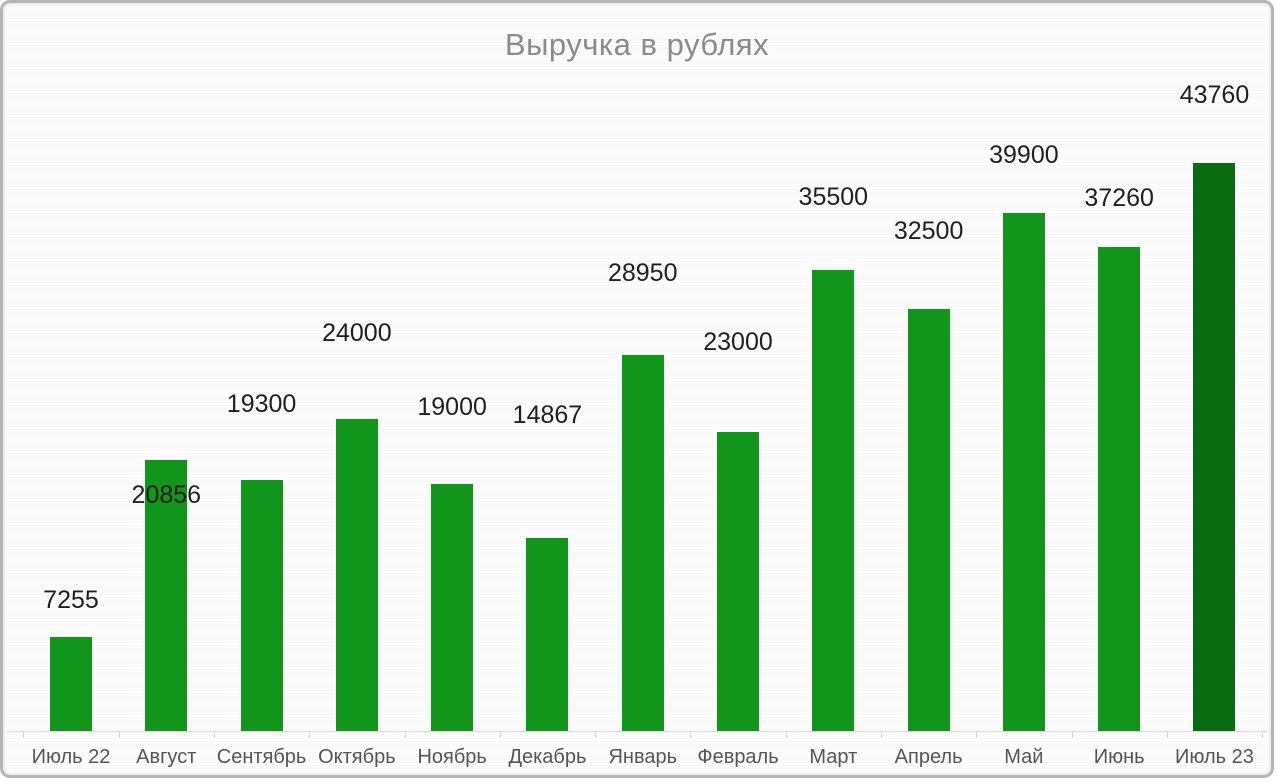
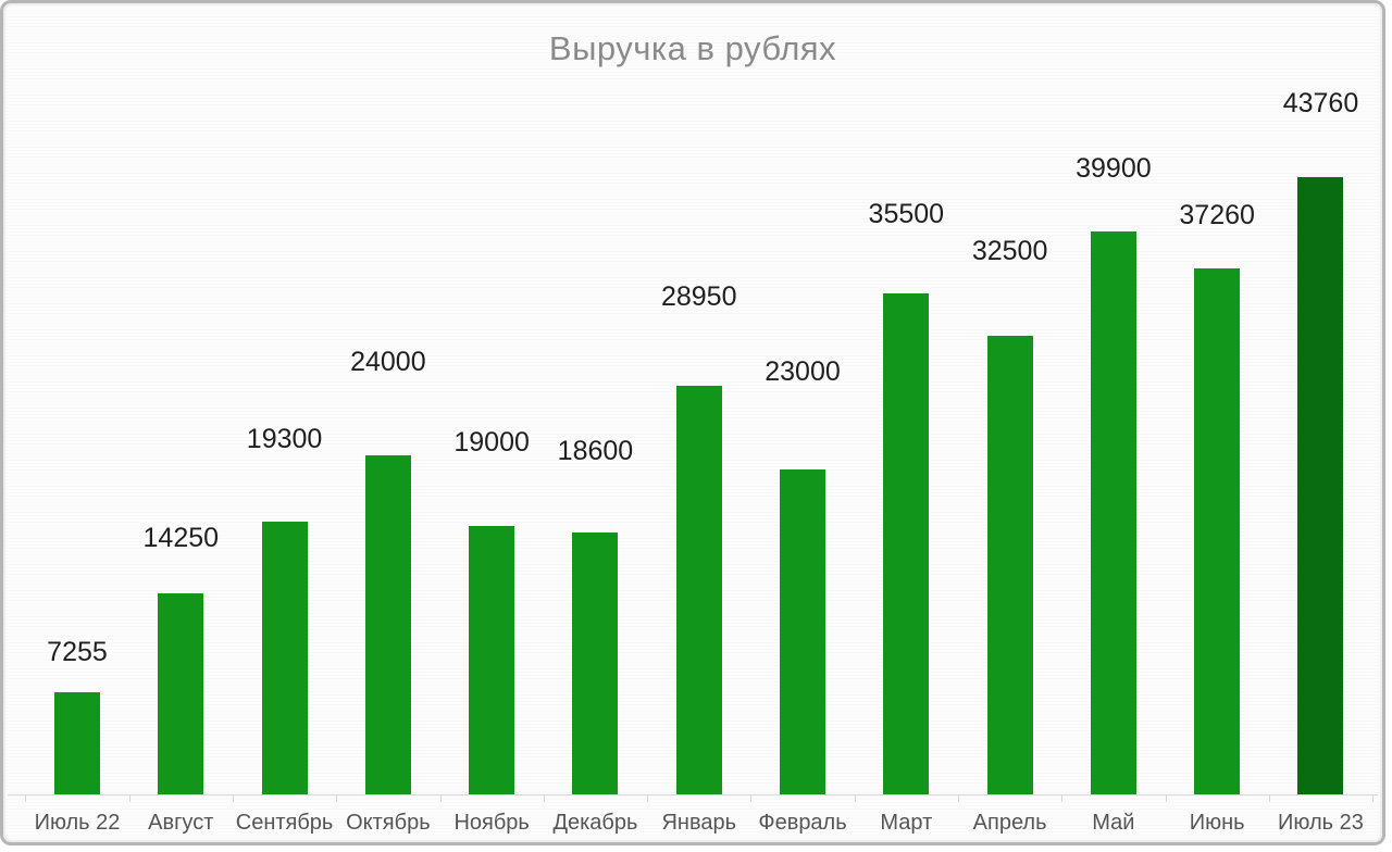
Август: 20856 -> 14250
Декабрь: 14867 -> 18600
